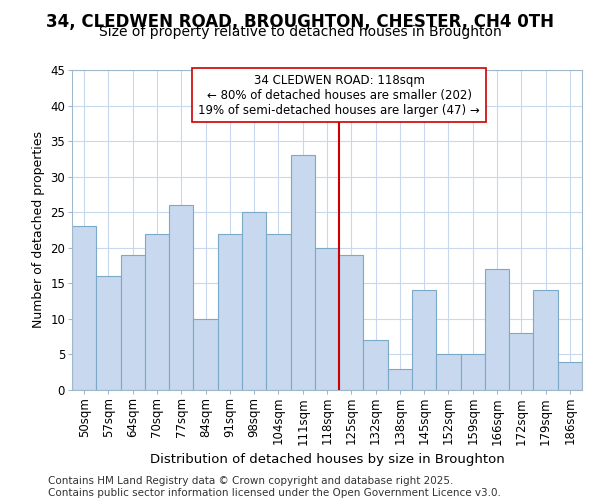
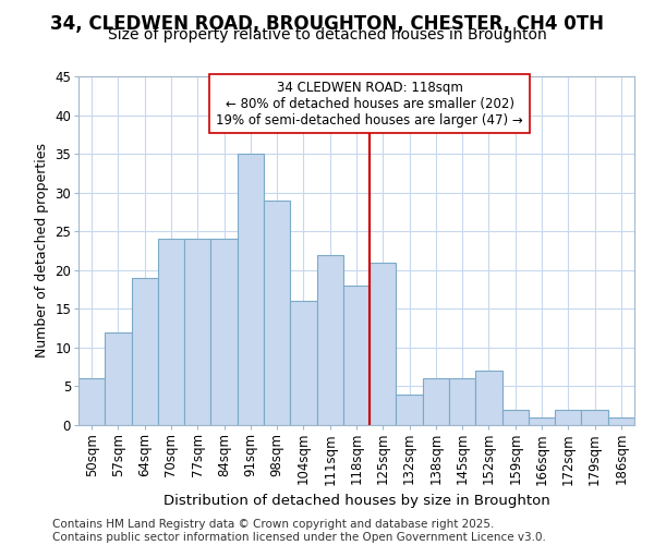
50sqm: 23 -> 6
57sqm: 16 -> 12
70sqm: 22 -> 24
77sqm: 26 -> 24
84sqm: 10 -> 24
91sqm: 22 -> 35
98sqm: 25 -> 29
104sqm: 22 -> 16
111sqm: 33 -> 22
118sqm: 20 -> 18
125sqm: 19 -> 21
132sqm: 7 -> 4
138sqm: 3 -> 6
145sqm: 14 -> 6
152sqm: 5 -> 7
159sqm: 5 -> 2
166sqm: 17 -> 1
172sqm: 8 -> 2
179sqm: 14 -> 2
186sqm: 4 -> 1
